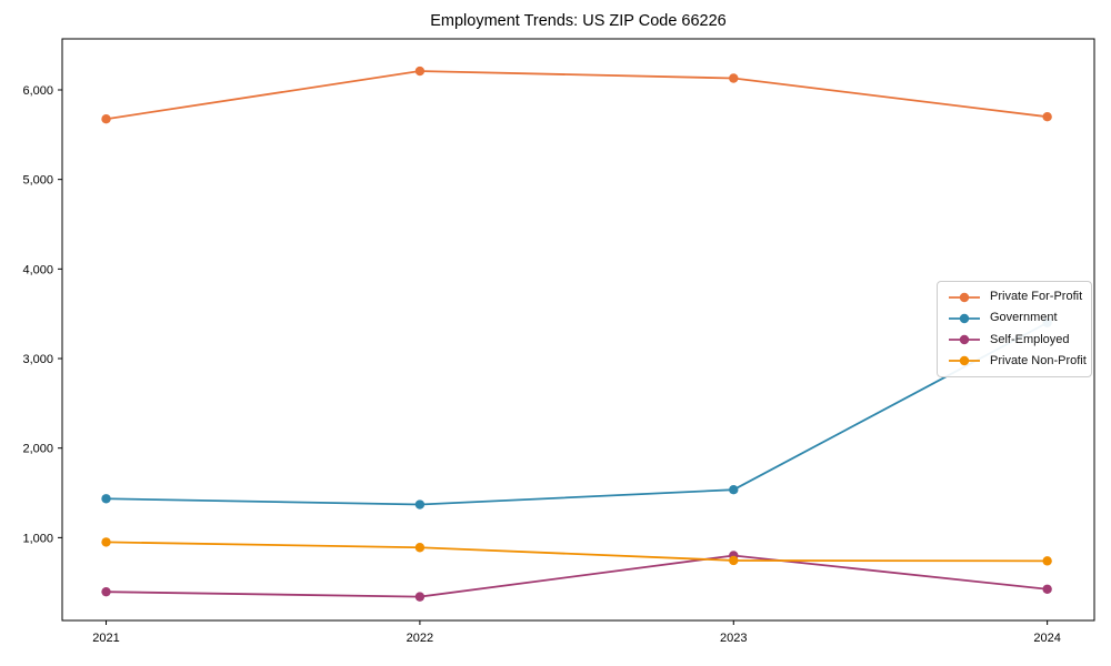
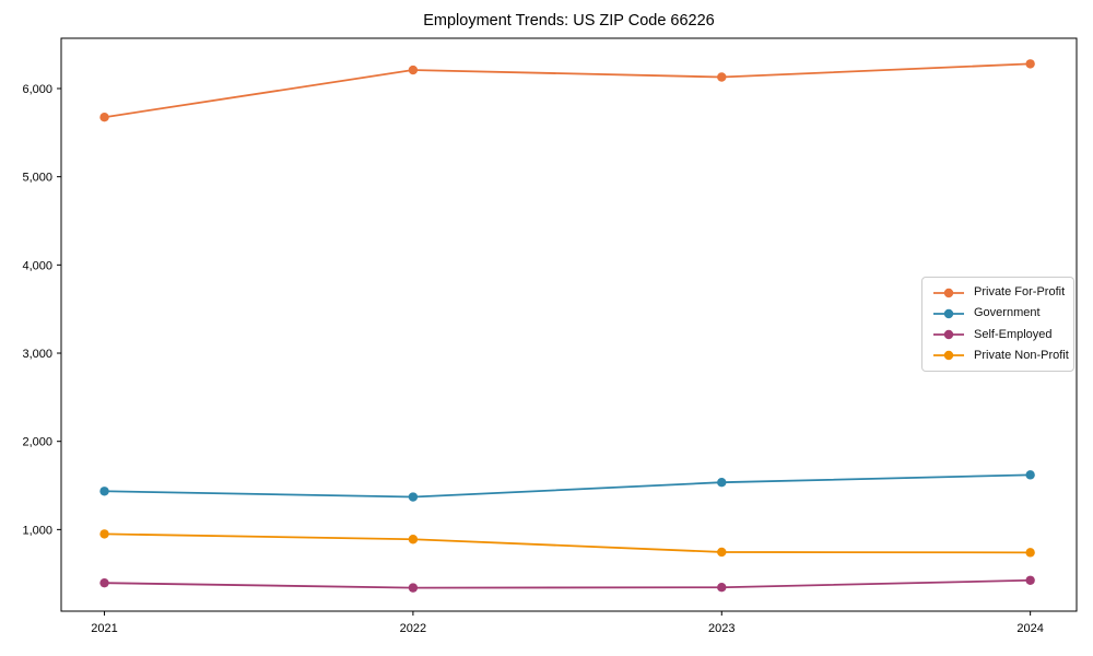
Self-Employed/2023: 800 -> 300
Private For-Profit/2024: 5700 -> 6300
Government/2024: 3400 -> 1600
